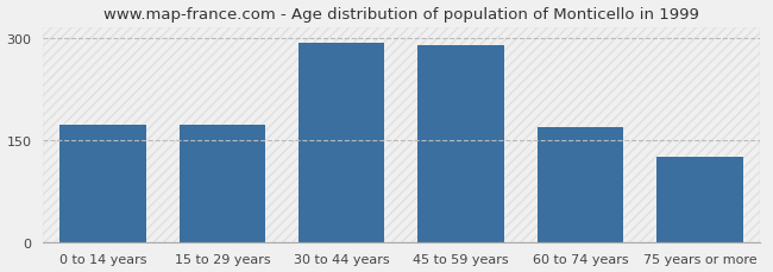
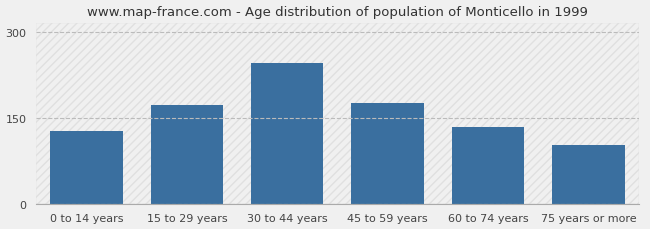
0 to 14 years: 172 -> 126
30 to 44 years: 293 -> 246
45 to 59 years: 289 -> 176
60 to 74 years: 168 -> 134
75 years or more: 125 -> 102
